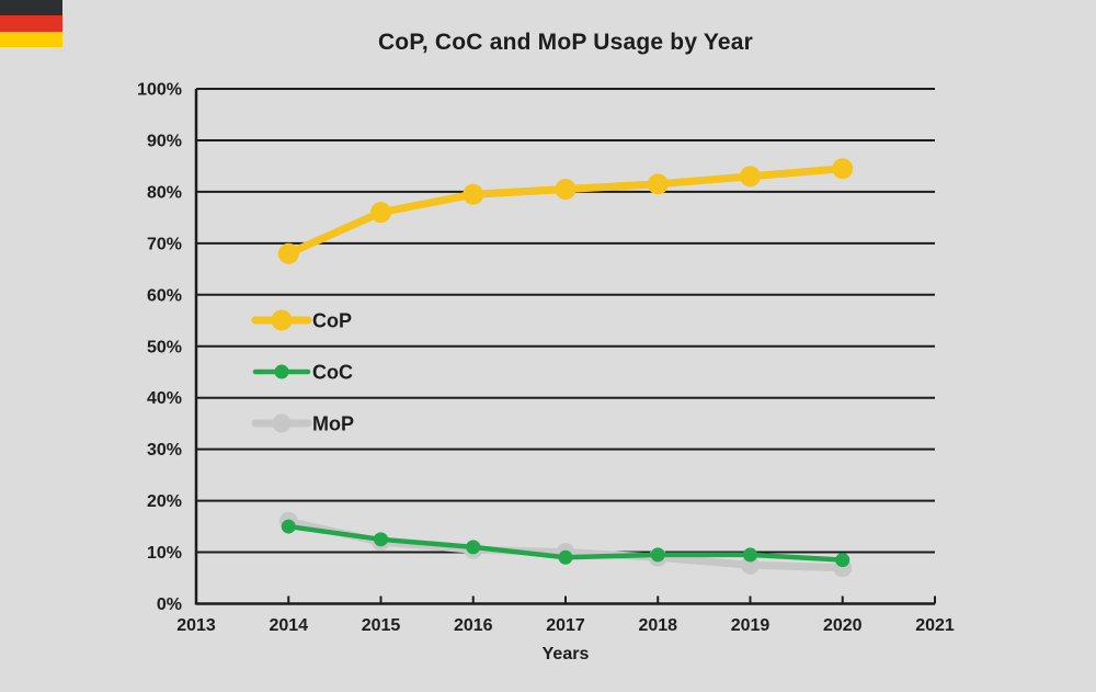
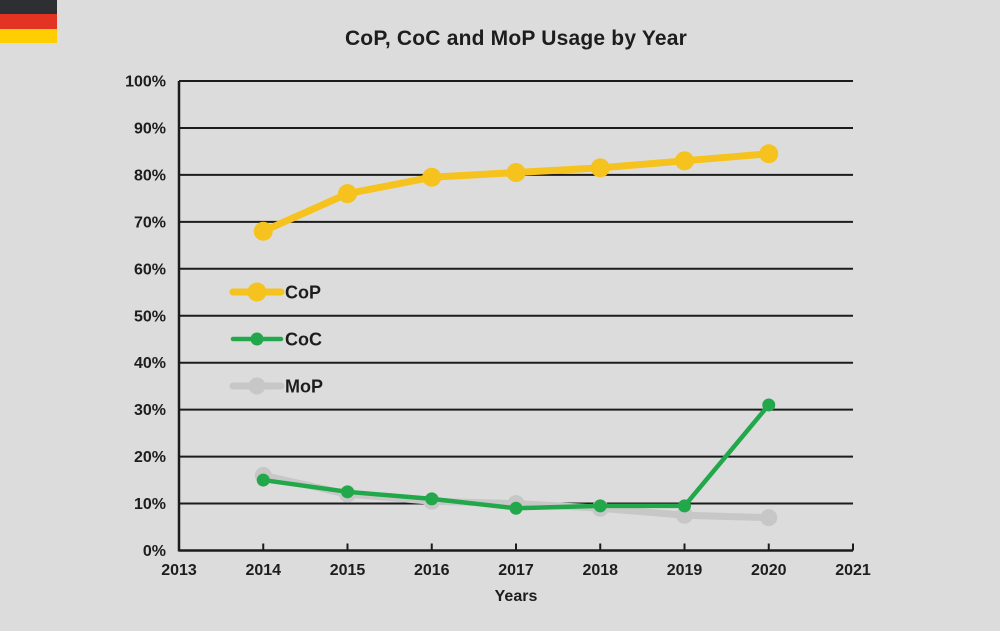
CoC/2020: 8% -> 31%
